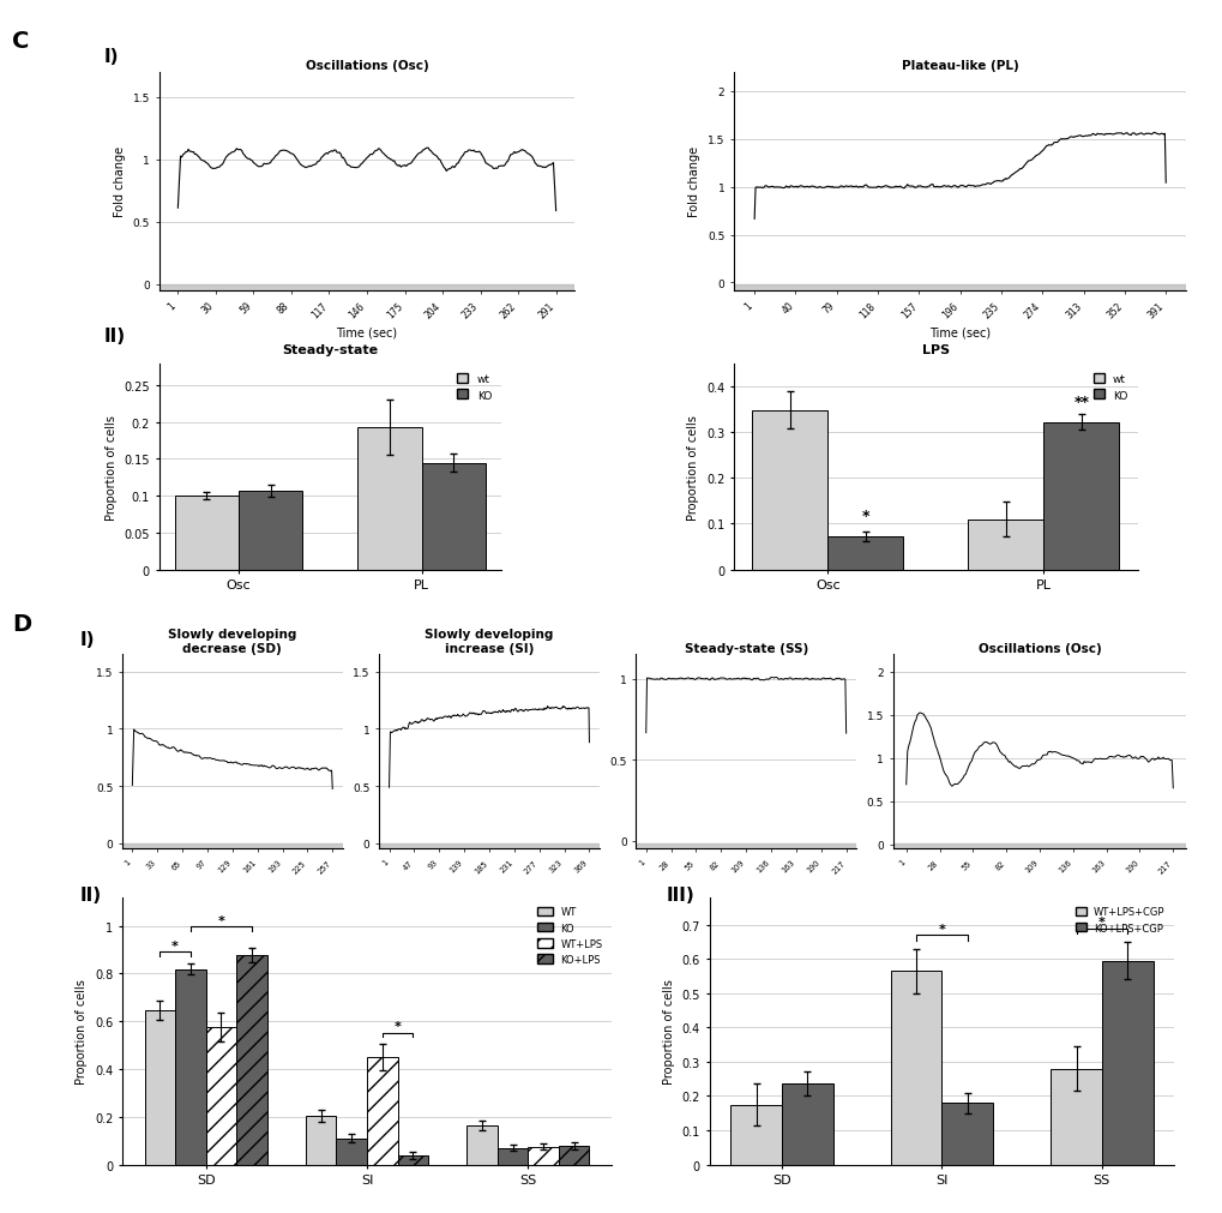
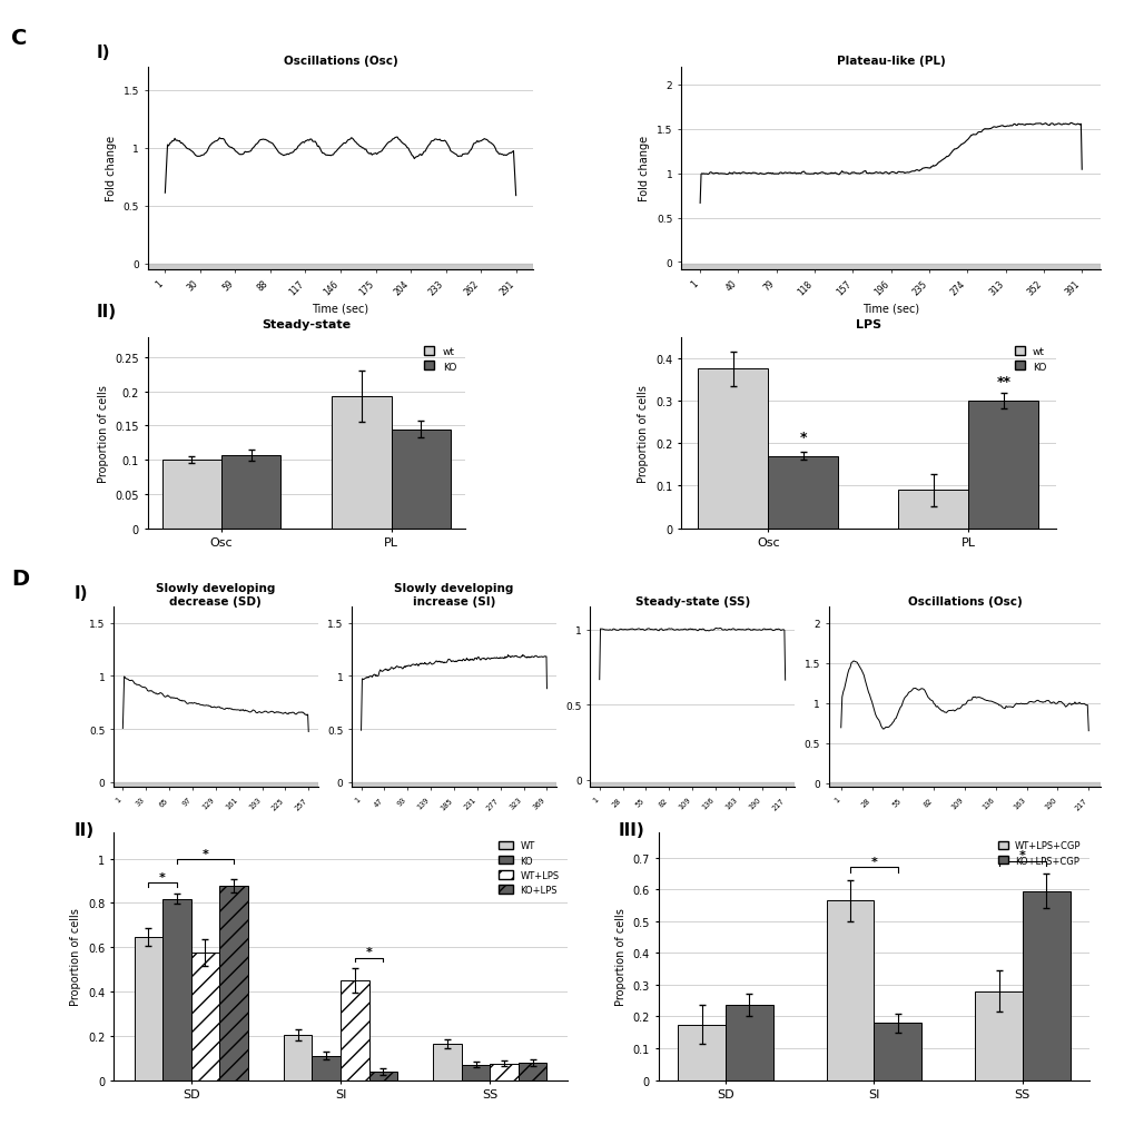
LPS/wt/Osc: 0.348 -> 0.375
LPS/KO/Osc: 0.072 -> 0.170
LPS/wt/PL: 0.110 -> 0.090
LPS/KO/PL: 0.322 -> 0.300
